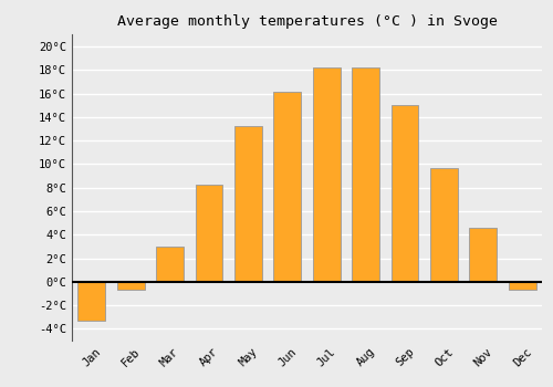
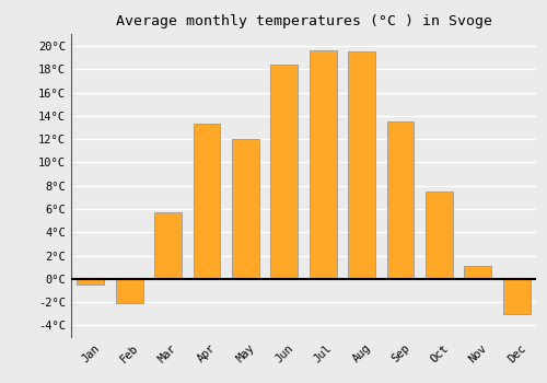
Jan: -3.3°C -> -0.5°C
Feb: -0.7°C -> -2.1°C
Mar: 3.0°C -> 5.7°C
Apr: 8.3°C -> 13.3°C
May: 13.2°C -> 12.0°C
Jun: 16.2°C -> 18.4°C
Jul: 18.2°C -> 19.6°C
Aug: 18.2°C -> 19.5°C
Sep: 15.0°C -> 13.5°C
Oct: 9.7°C -> 7.5°C
Nov: 4.6°C -> 1.1°C
Dec: -0.7°C -> -3.0°C
